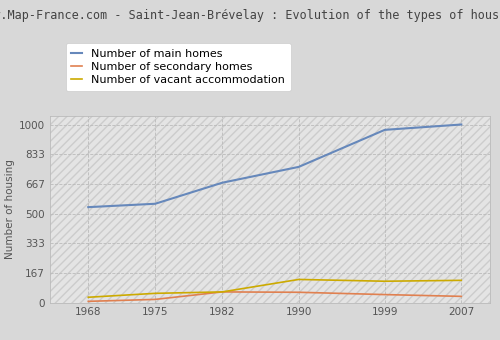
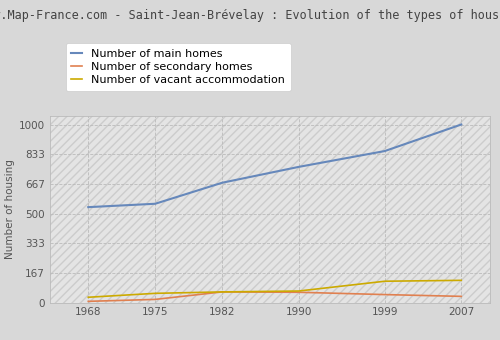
Number of vacant accommodation/1990: 130 -> 60
Number of main homes/1999: 970 -> 850
